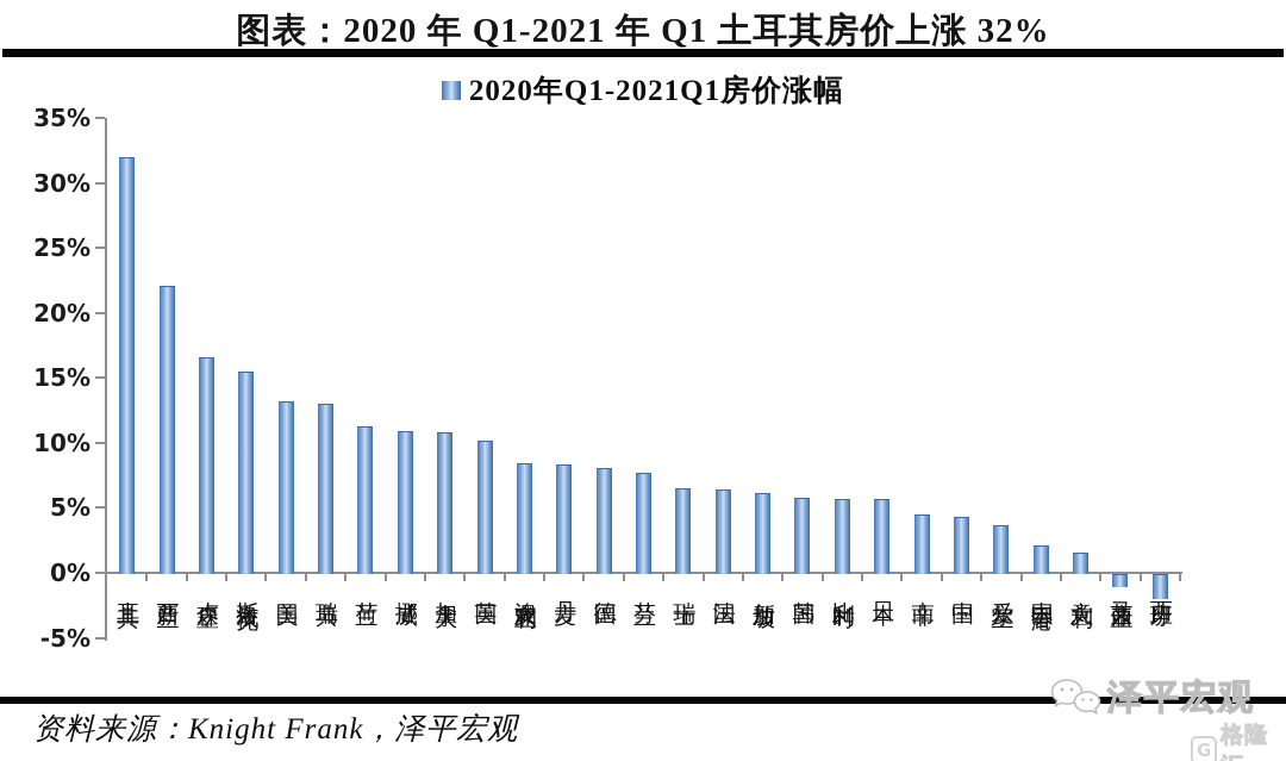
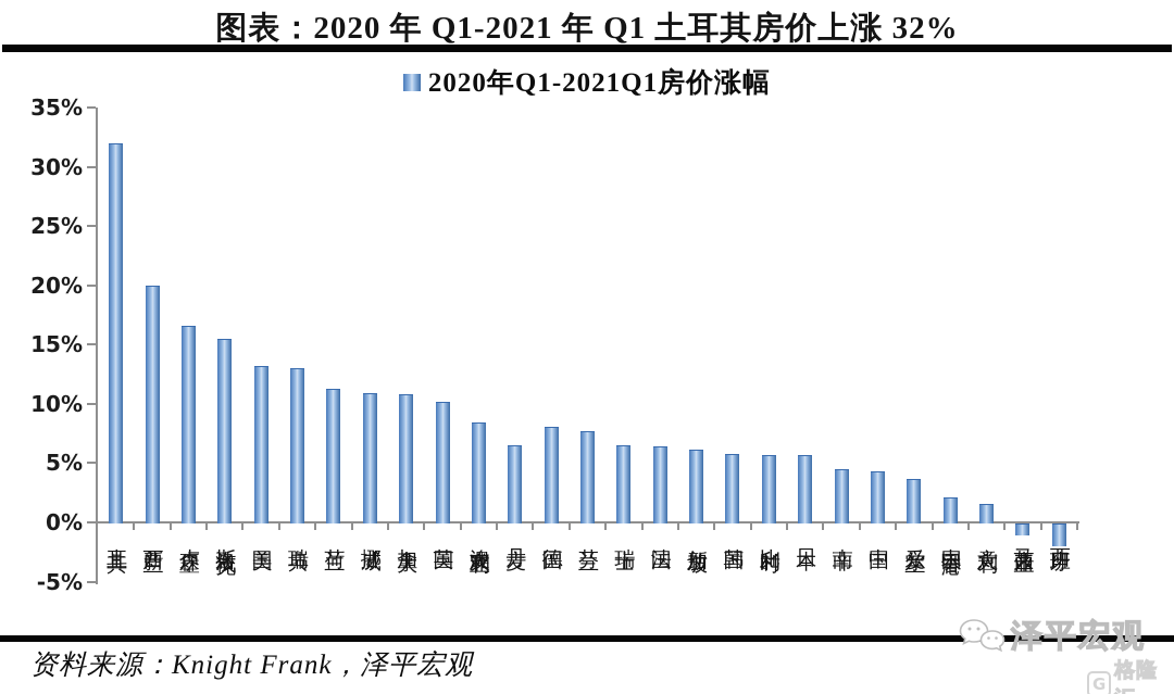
新西兰: 22.1% -> 20.0%
丹麦: 8.3% -> 6.5%
